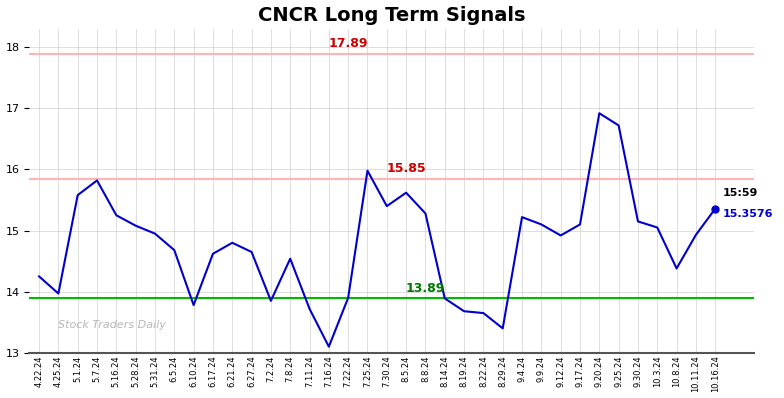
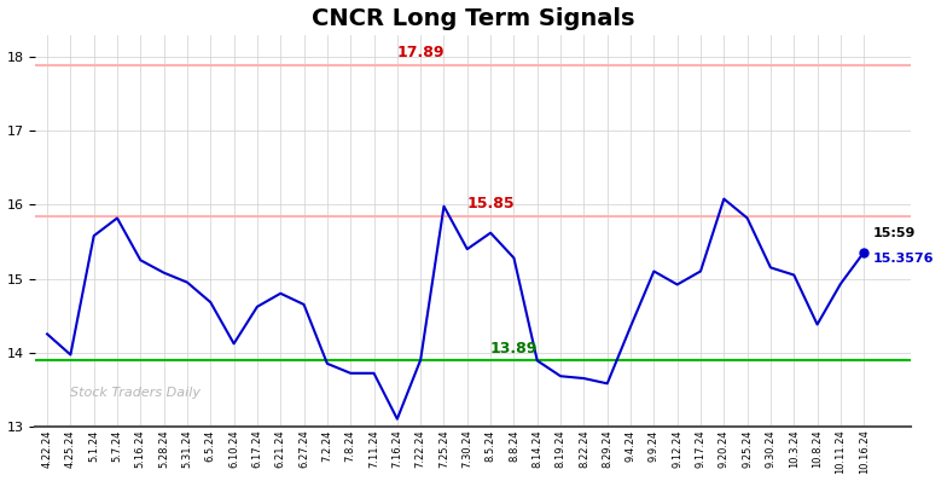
6.10.24: 13.78 -> 14.12
7.8.24: 14.54 -> 13.72
8.29.24: 13.40 -> 13.58
9.4.24: 15.22 -> 14.35
9.20.24: 16.92 -> 16.08
9.25.24: 16.72 -> 15.82
